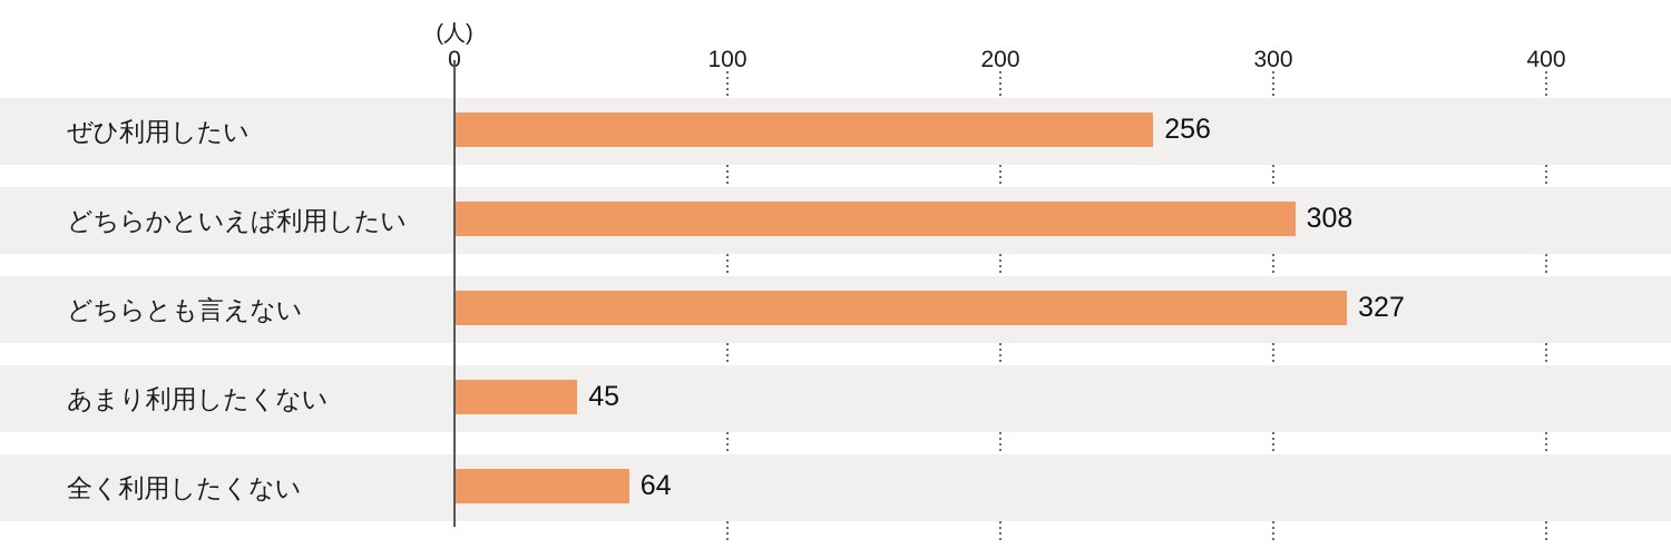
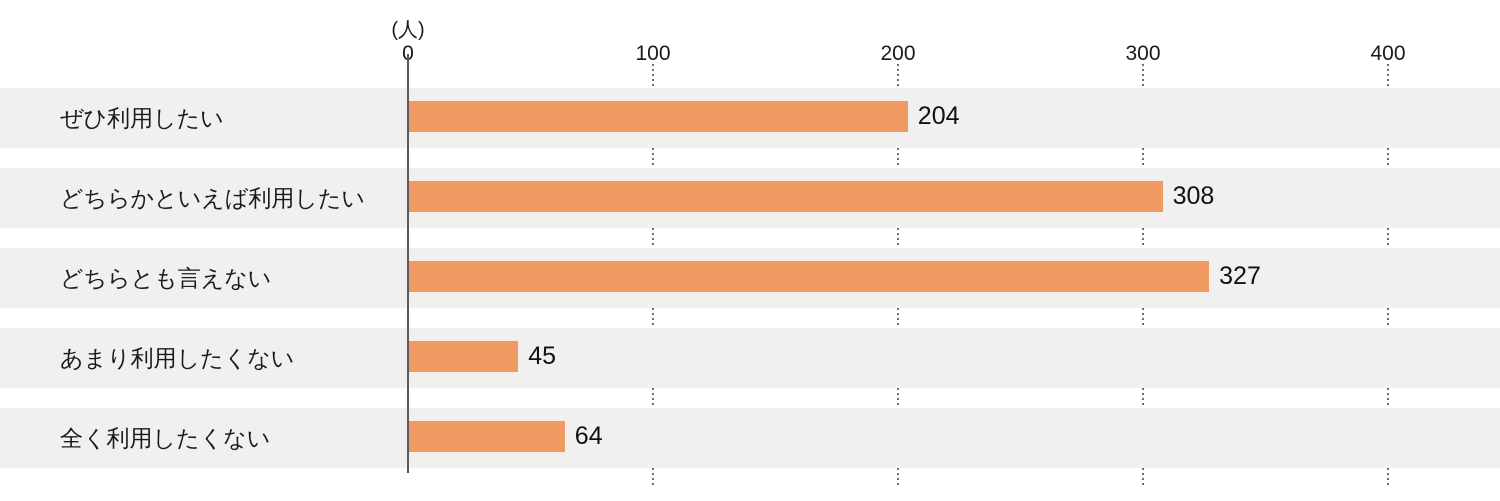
ぜひ利用したい: 256 -> 204
